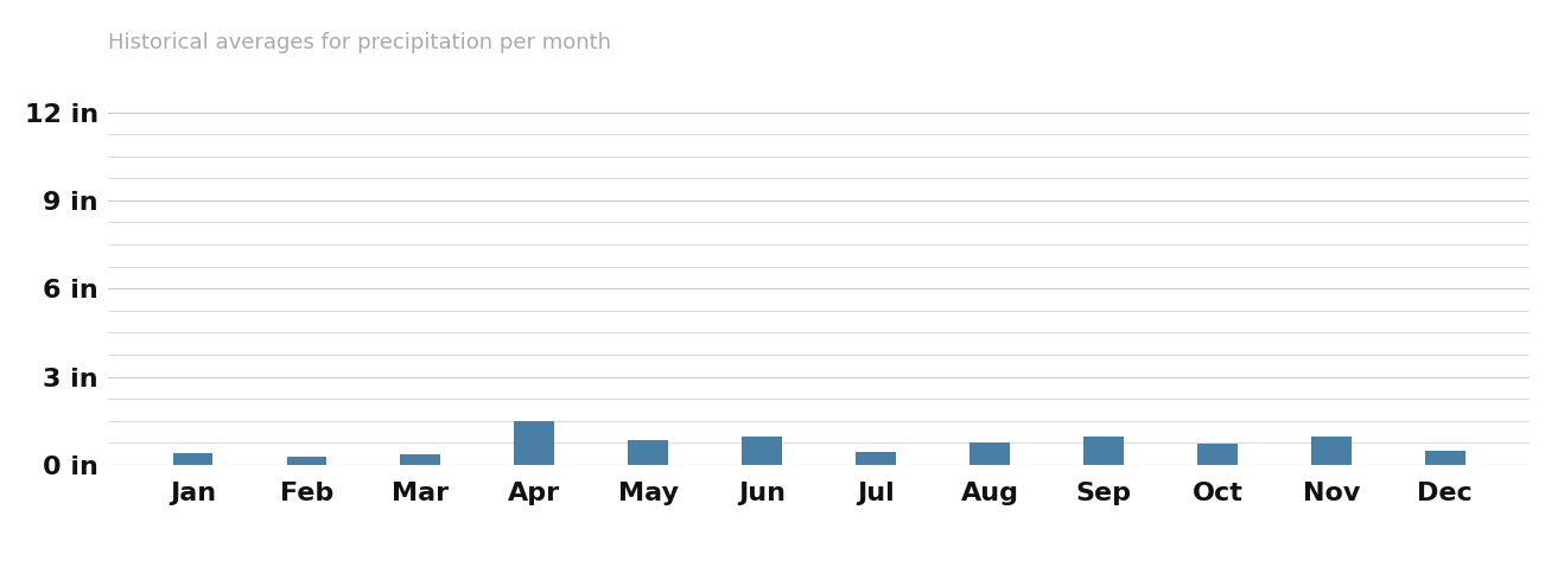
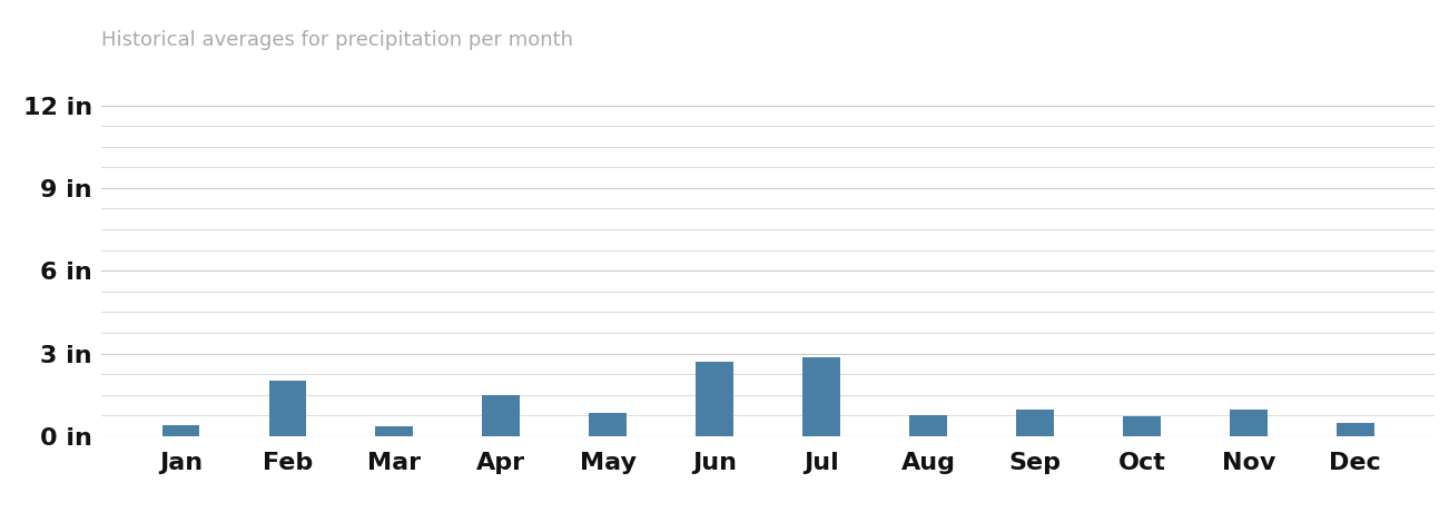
Feb: 0.28 in -> 2.00 in
Jun: 0.95 in -> 2.70 in
Jul: 0.45 in -> 2.85 in
